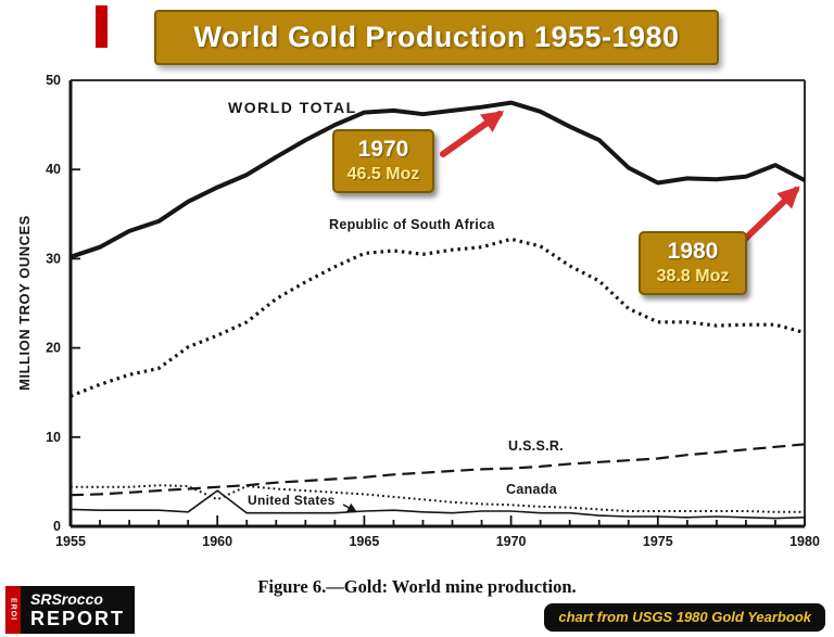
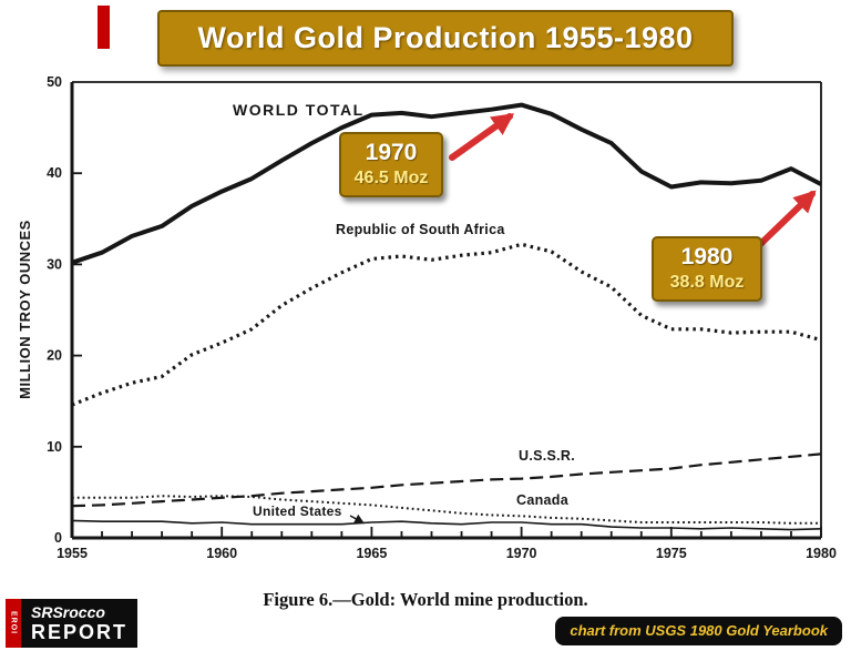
Canada/1960: 3 -> 5
United States/1960: 4 -> 2
